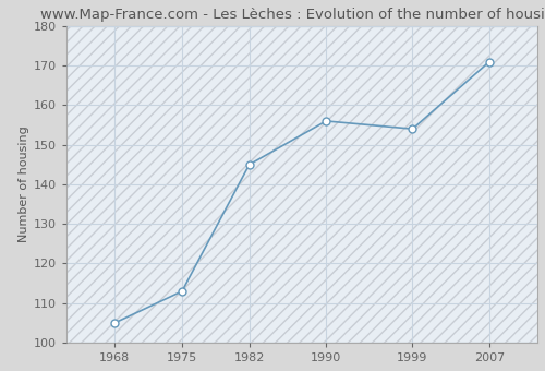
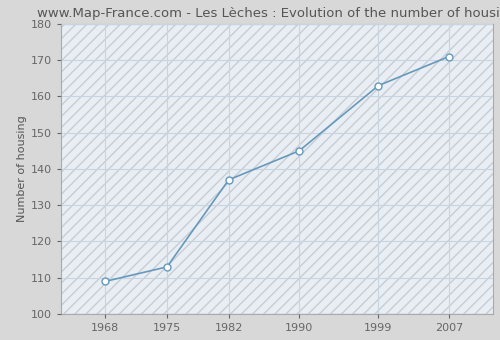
1968: 105 -> 109
1982: 145 -> 137
1990: 156 -> 145
1999: 154 -> 163
